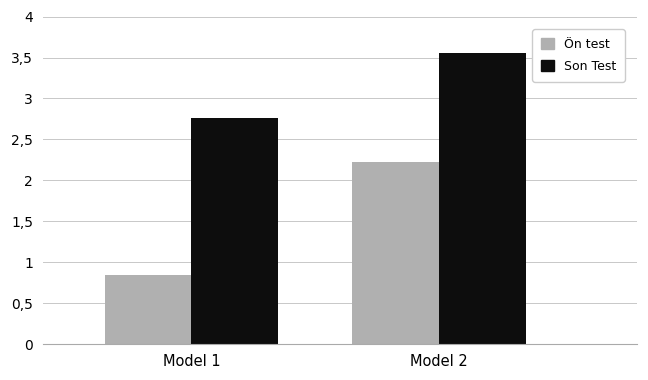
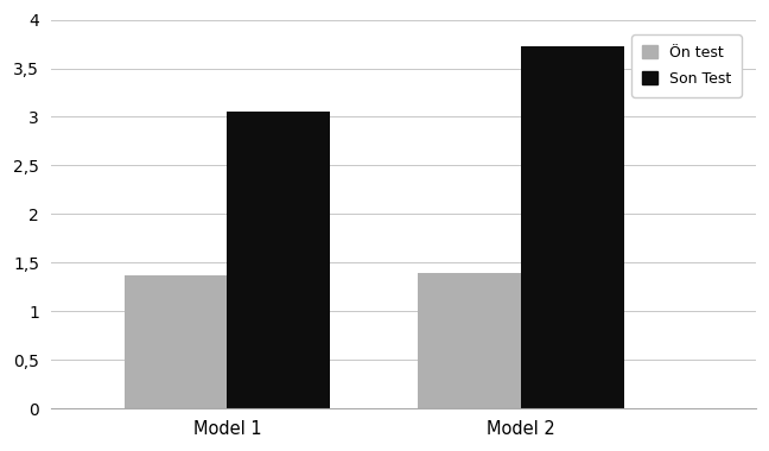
Ön test/Model 1: 0,84 -> 1,37
Son Test/Model 1: 2,76 -> 3,06
Ön test/Model 2: 2,22 -> 1,40
Son Test/Model 2: 3,56 -> 3,73
